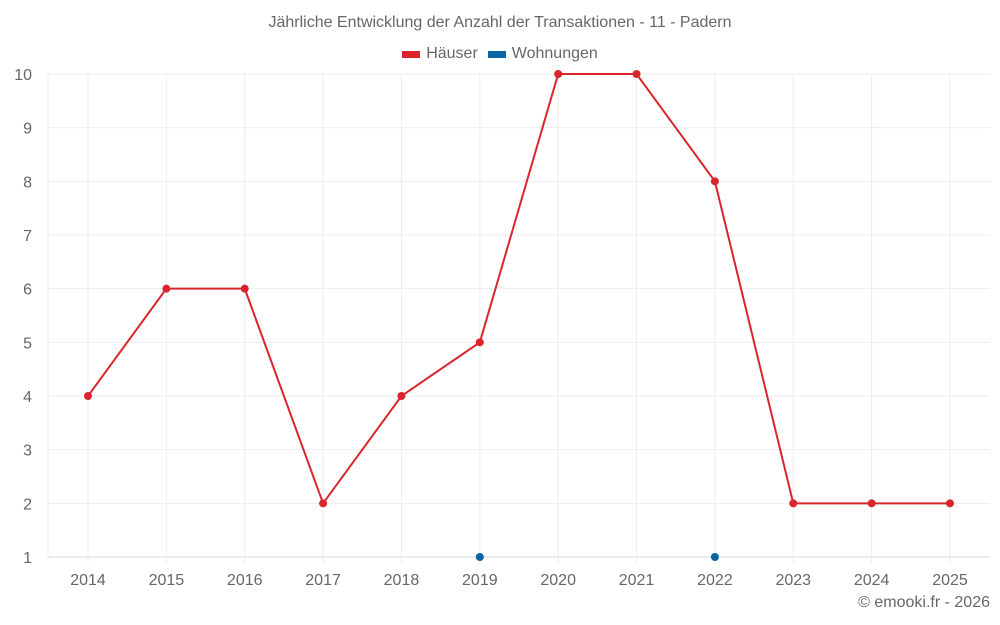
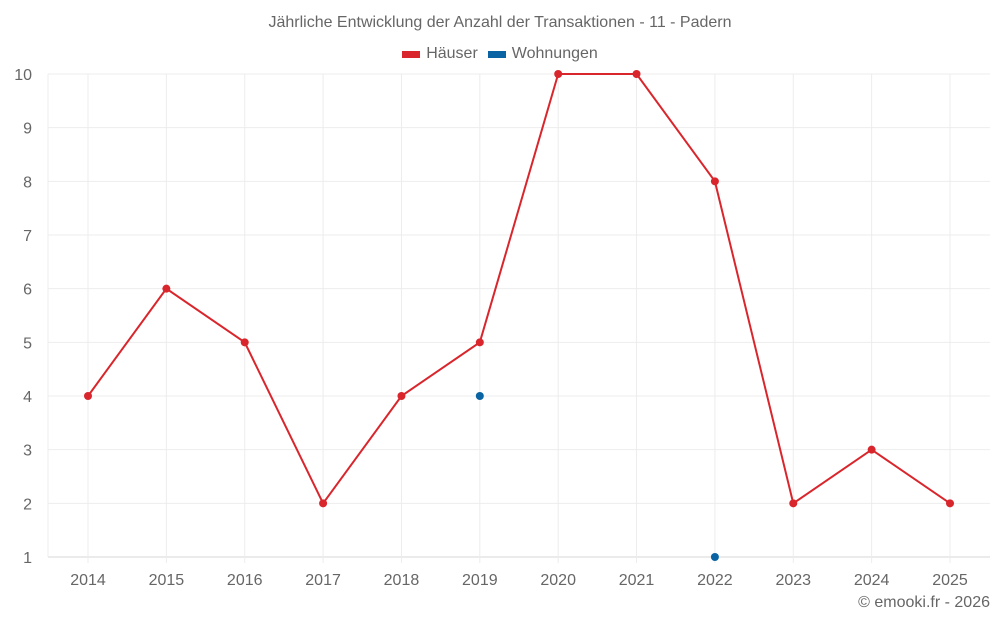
Häuser/2016: 6 -> 5
Wohnungen/2019: 1 -> 4
Häuser/2024: 2 -> 3
